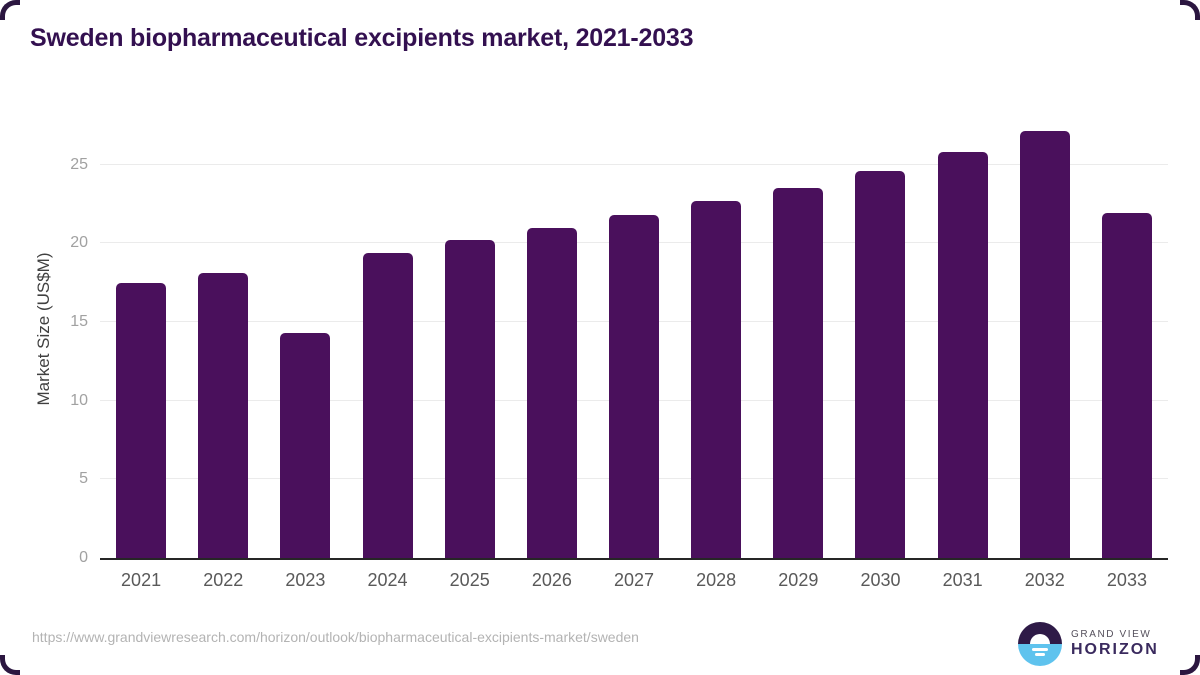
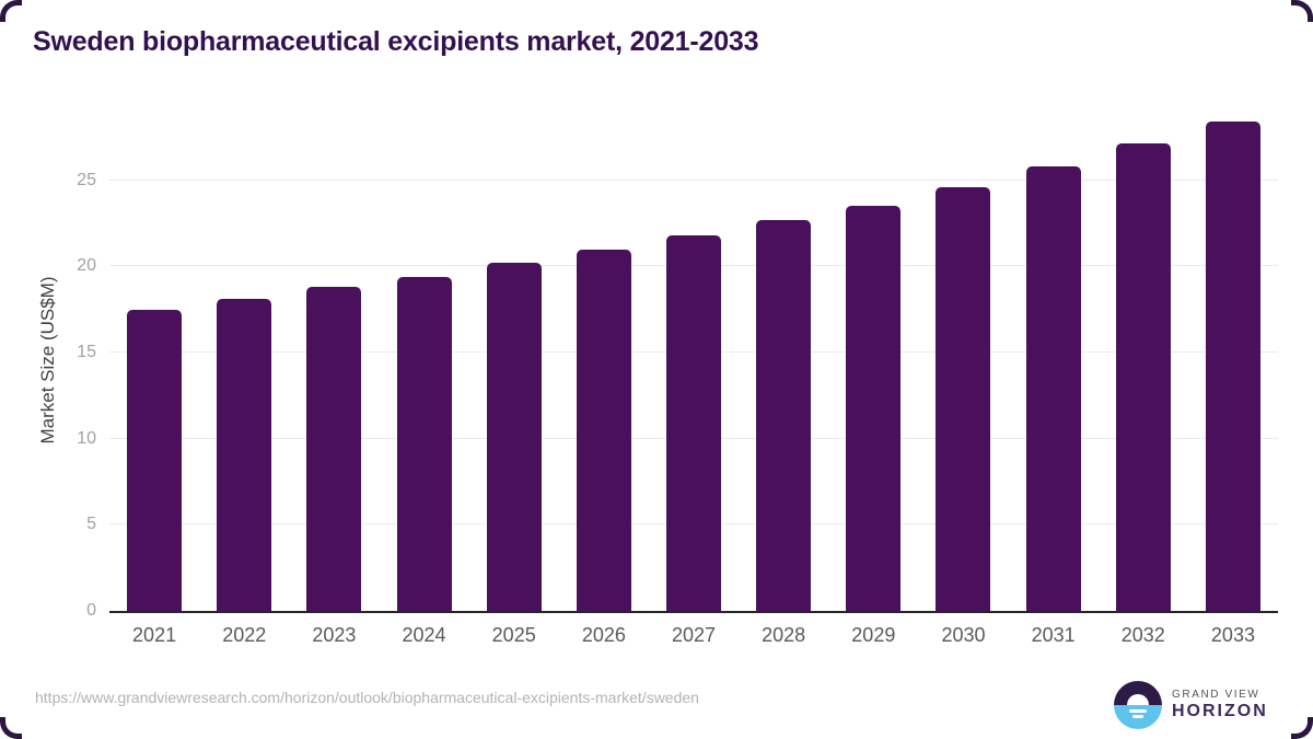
2023: 14.3 -> 18.8
2033: 21.9 -> 28.4
